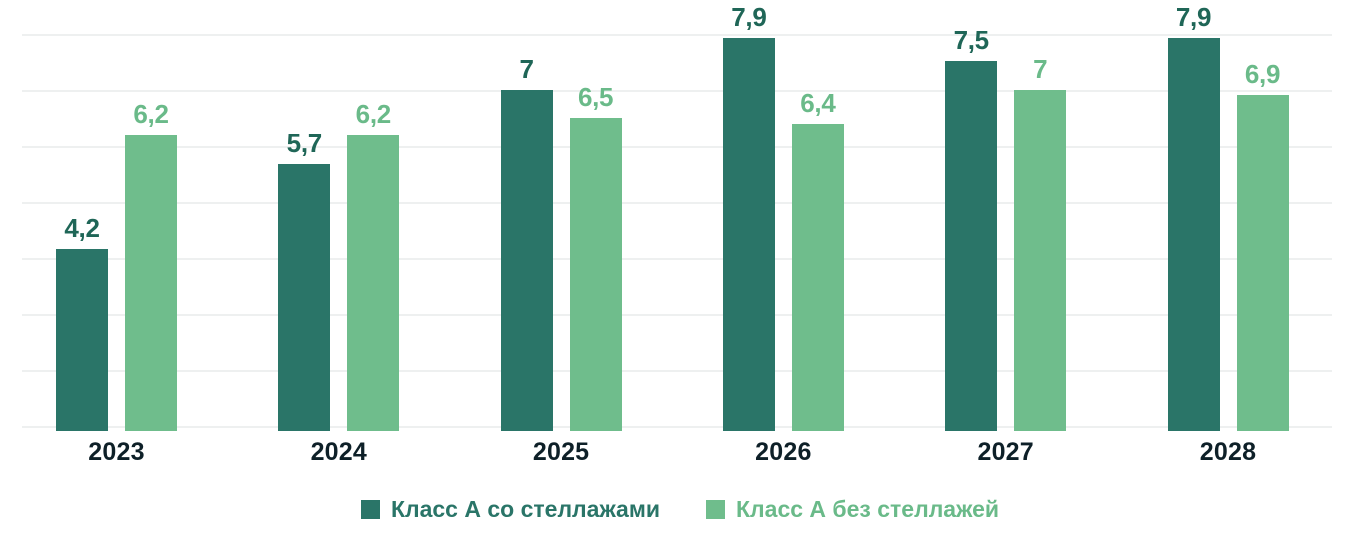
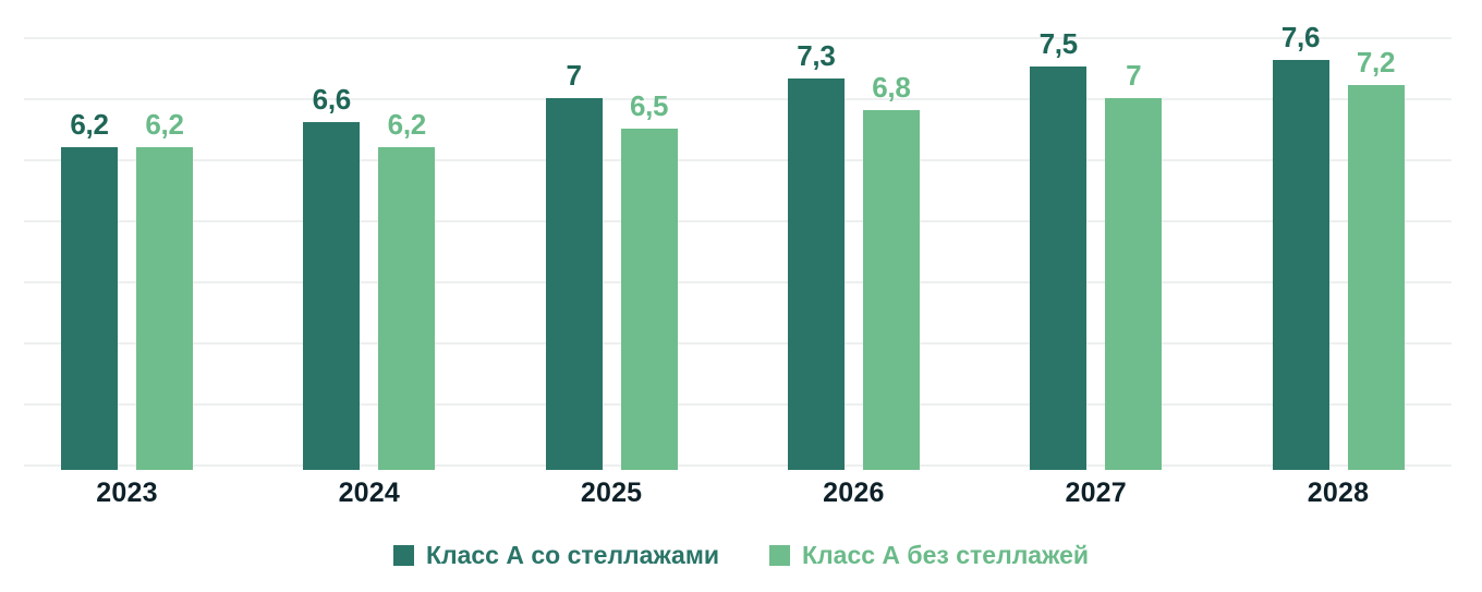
Класс А со стеллажами/2023: 4,2 -> 6,2
Класс А со стеллажами/2024: 5,7 -> 6,6
Класс А со стеллажами/2026: 7,9 -> 7,3
Класс А без стеллажей/2026: 6,4 -> 6,8
Класс А со стеллажами/2028: 7,9 -> 7,6
Класс А без стеллажей/2028: 6,9 -> 7,2
